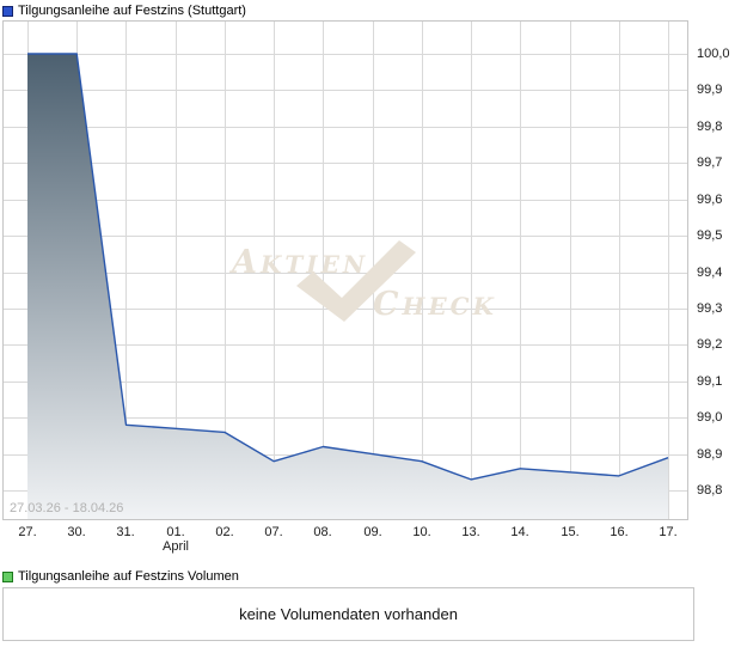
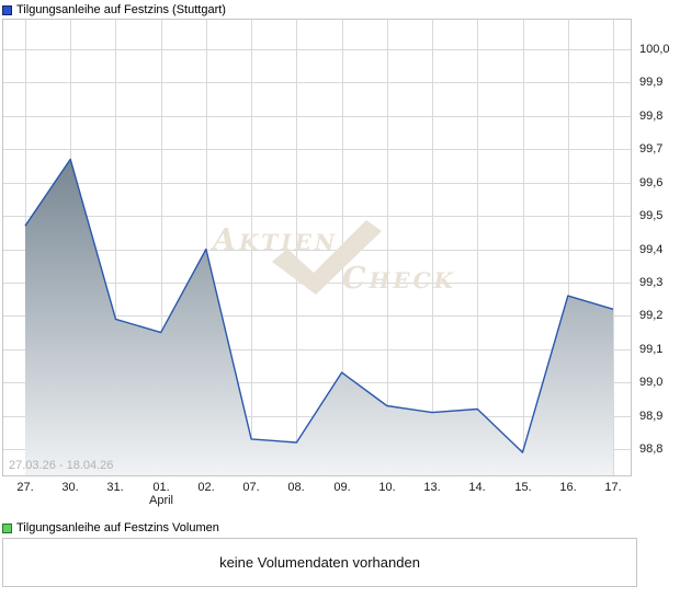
27.: 100,00 -> 99,47
30.: 100,00 -> 99,67
31.: 98,98 -> 99,19
01.: 98,97 -> 99,15
02.: 98,96 -> 99,40
07.: 98,88 -> 98,83
08.: 98,92 -> 98,82
09.: 98,90 -> 99,03
10.: 98,88 -> 98,93
13.: 98,83 -> 98,91
14.: 98,86 -> 98,92
15.: 98,85 -> 98,79
16.: 98,84 -> 99,26
17.: 98,89 -> 99,22
